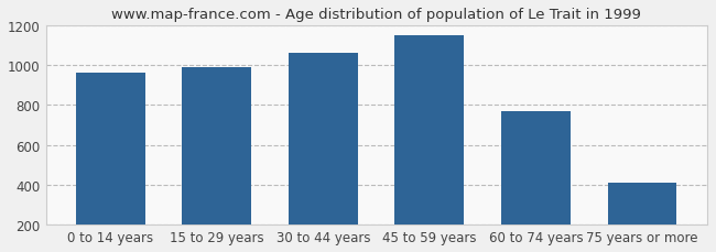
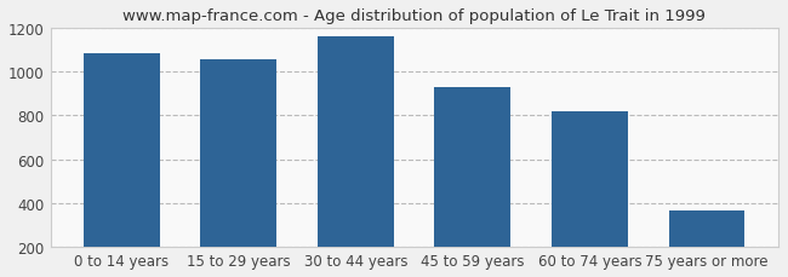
0 to 14 years: 960 -> 1080
15 to 29 years: 990 -> 1060
30 to 44 years: 1060 -> 1160
45 to 59 years: 1150 -> 930
60 to 74 years: 770 -> 820
75 years or more: 410 -> 360
